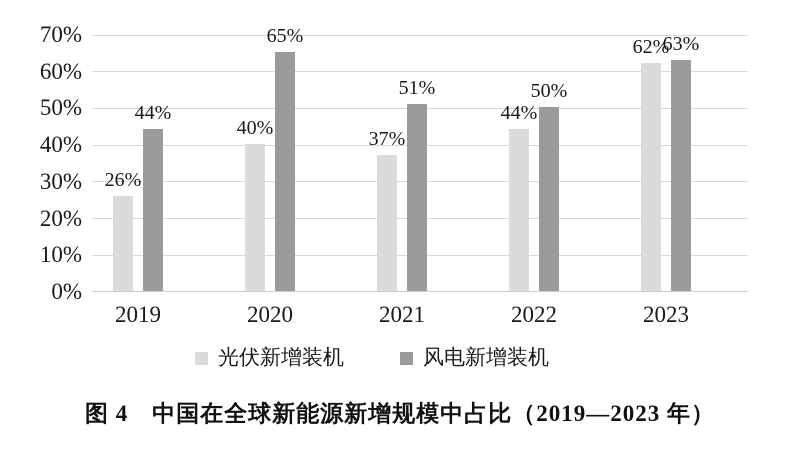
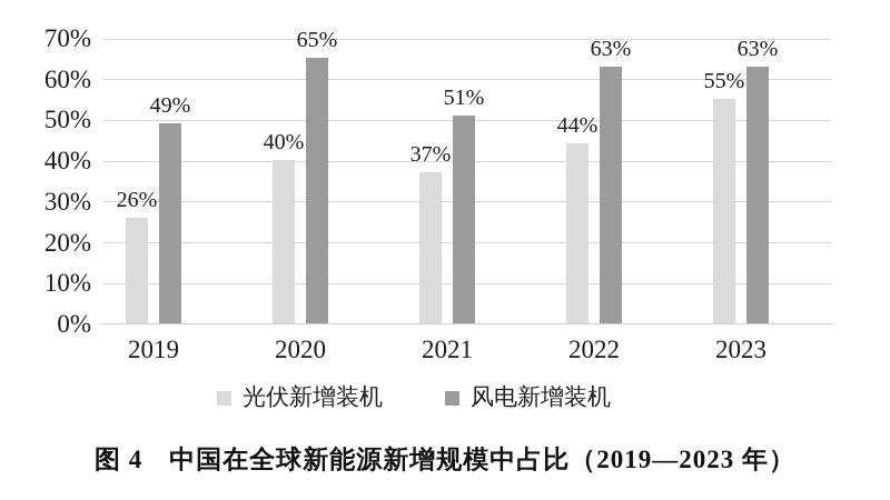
风电新增装机/2019: 44% -> 49%
风电新增装机/2022: 50% -> 63%
光伏新增装机/2023: 62% -> 55%
